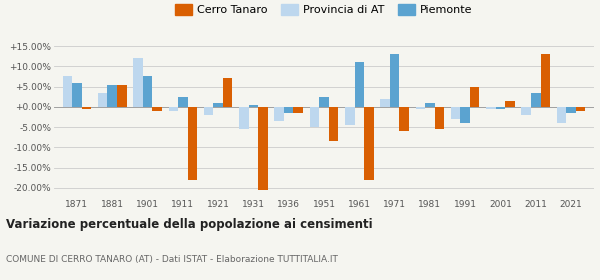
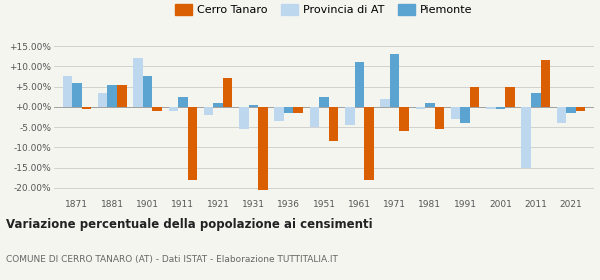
Cerro Tanaro/2001: 1.5% -> 5.0%
Provincia di AT/2011: -2.0% -> -15.0%
Cerro Tanaro/2011: 13.0% -> 11.5%
